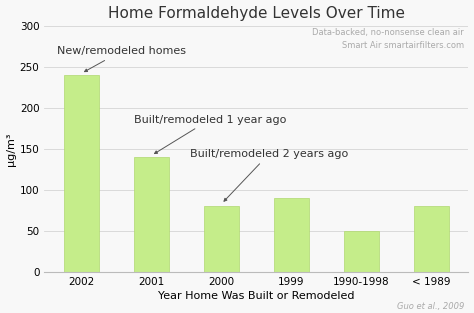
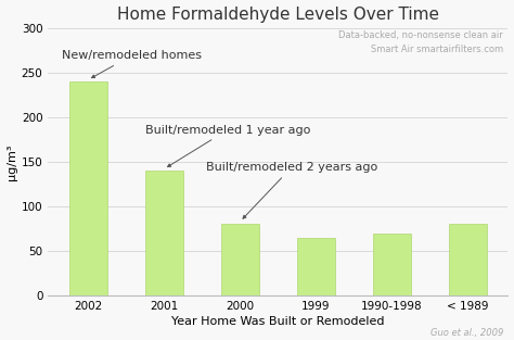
1999: 90 -> 65
1990-1998: 50 -> 70
